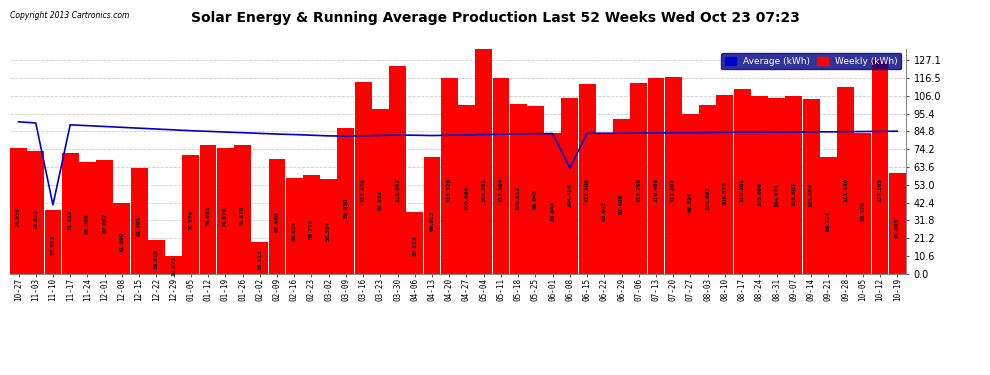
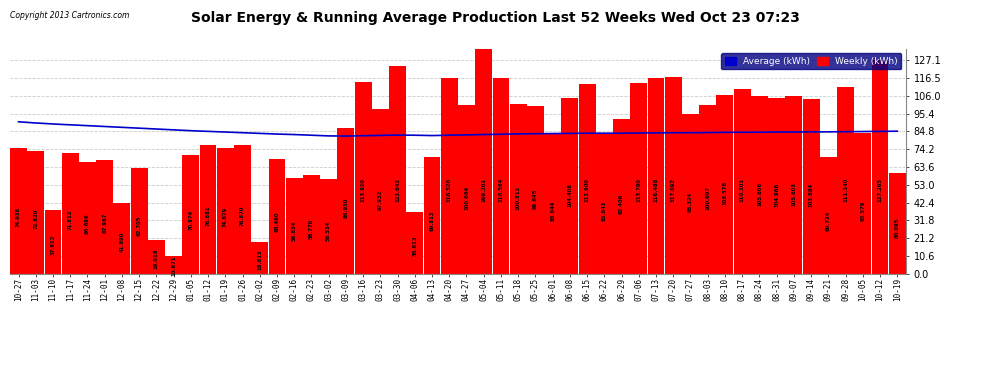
Average (kWh)/11-10: 41 -> 89
Average (kWh)/06-08: 63 -> 84
